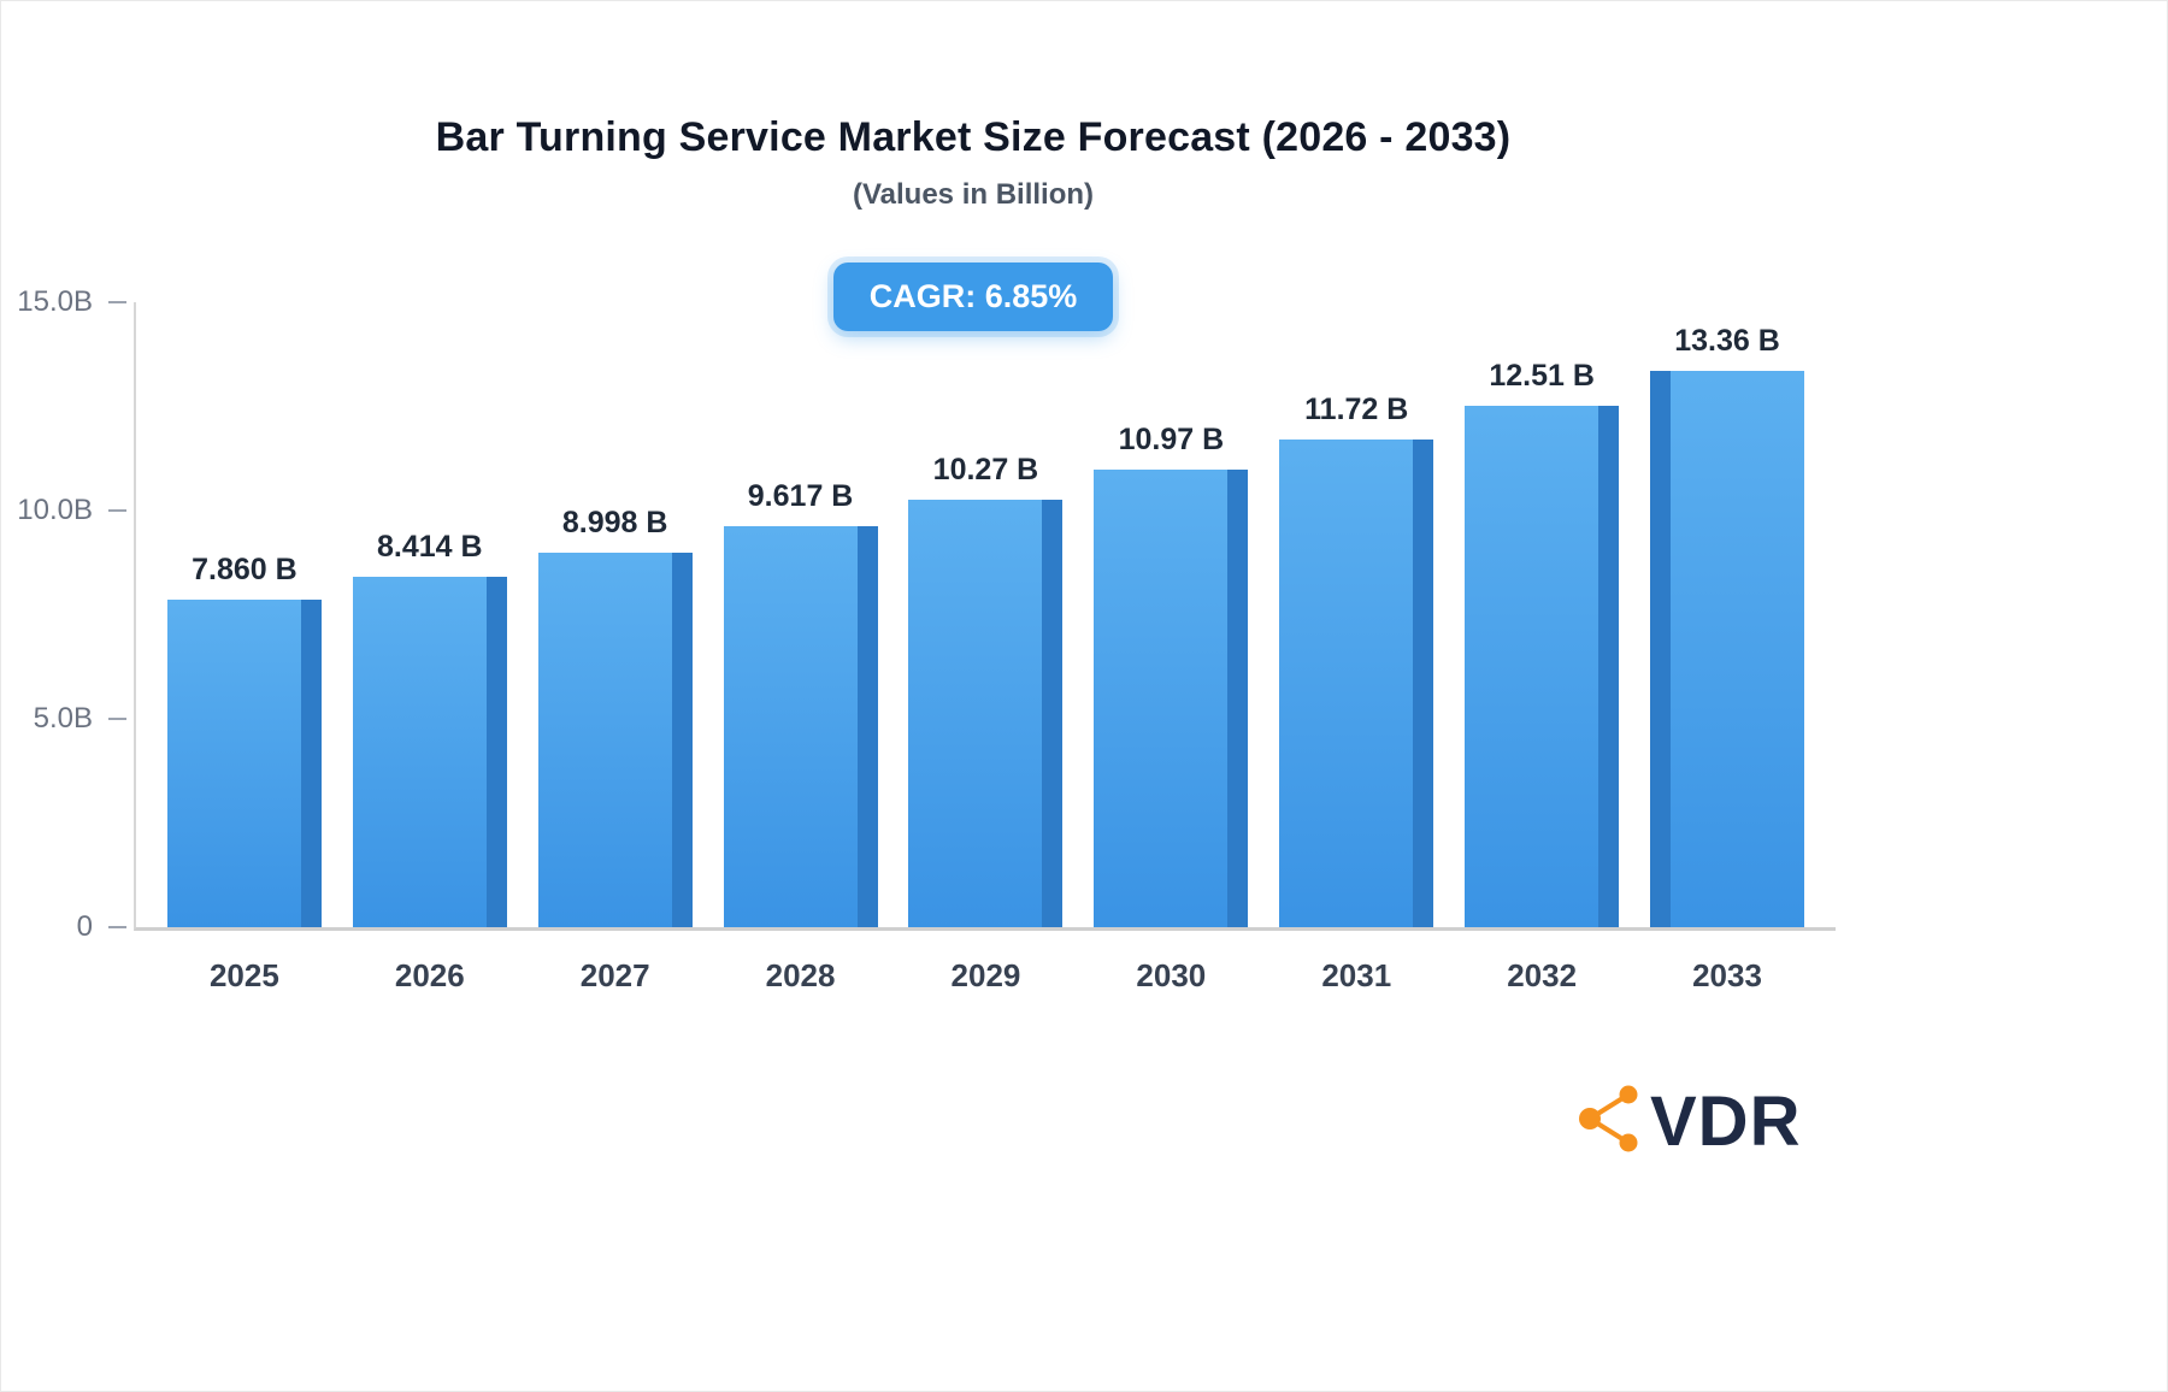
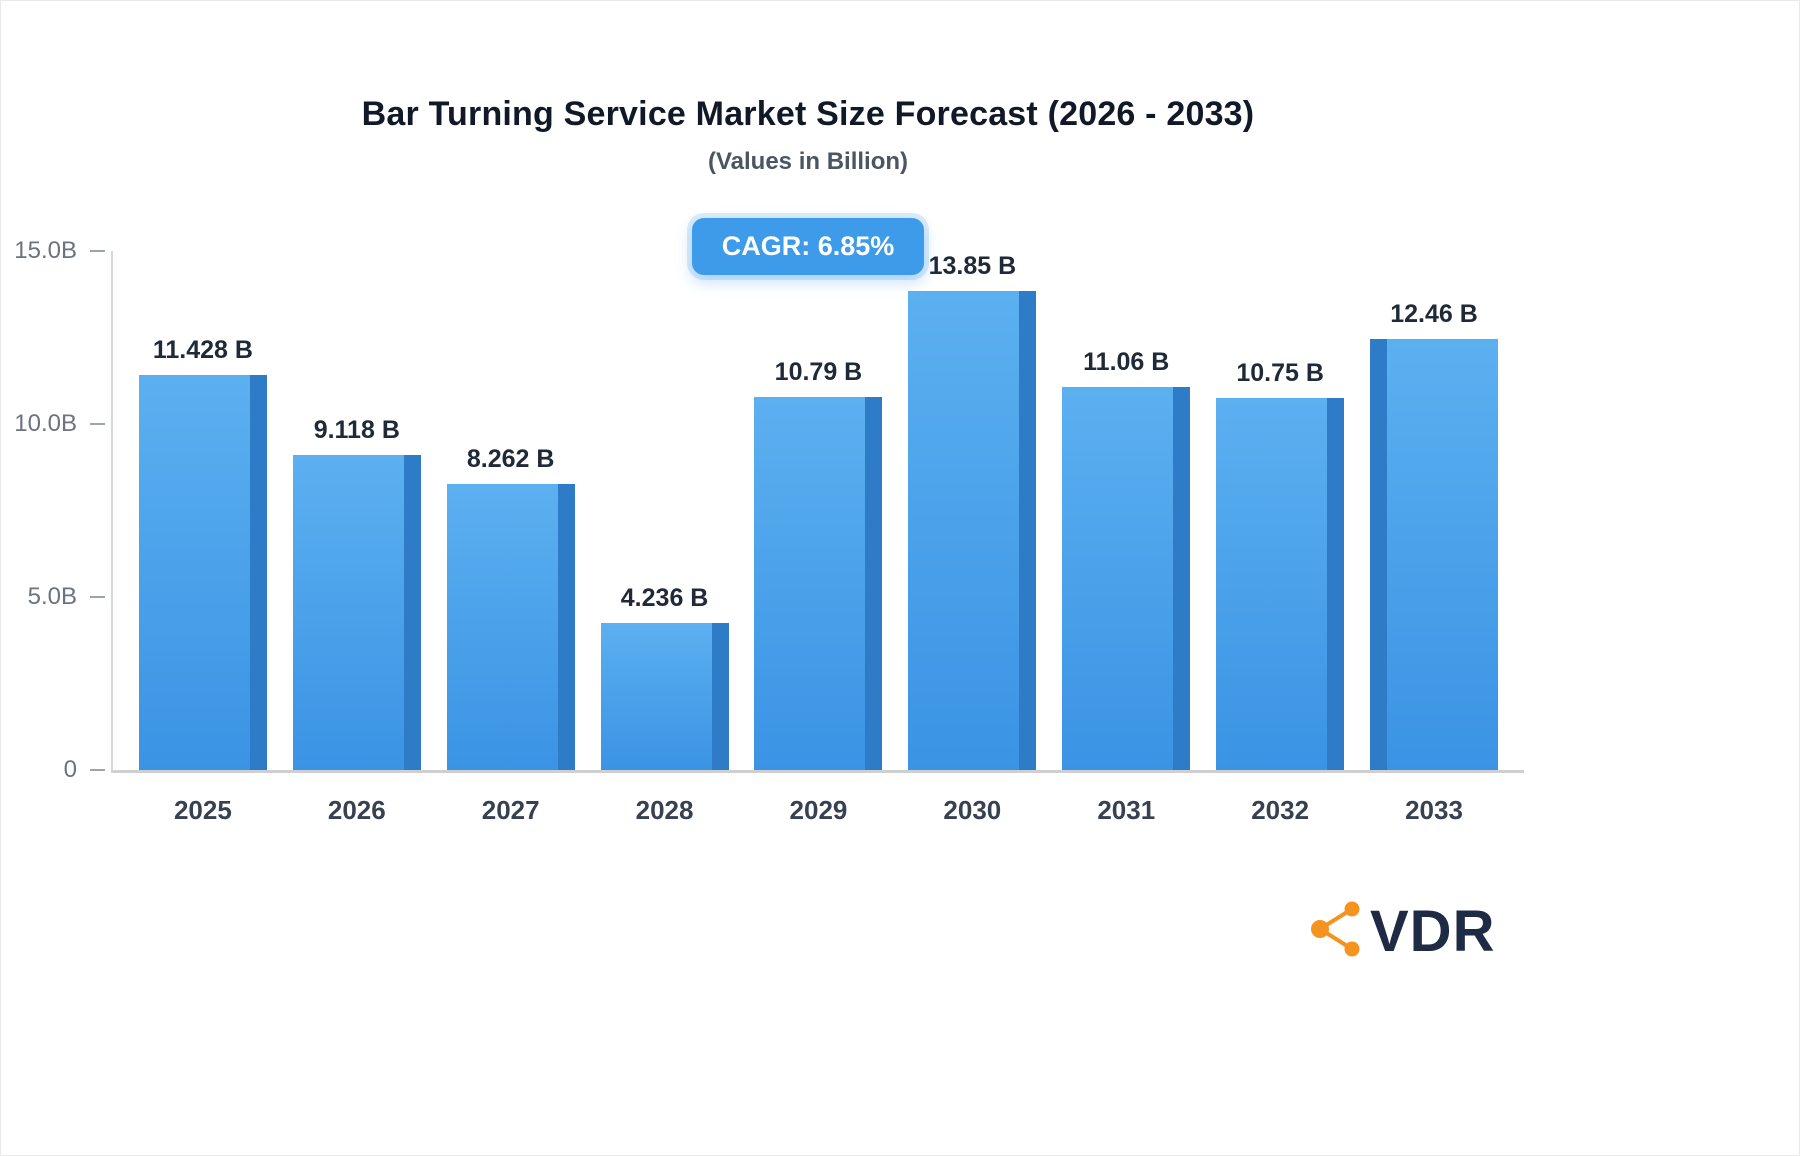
2025: 7.860 -> 11.428
2026: 8.414 -> 9.118
2027: 8.998 -> 8.262
2028: 9.617 -> 4.236
2029: 10.27 -> 10.79
2030: 10.97 -> 13.85
2031: 11.72 -> 11.06
2032: 12.51 -> 10.75
2033: 13.36 -> 12.46
